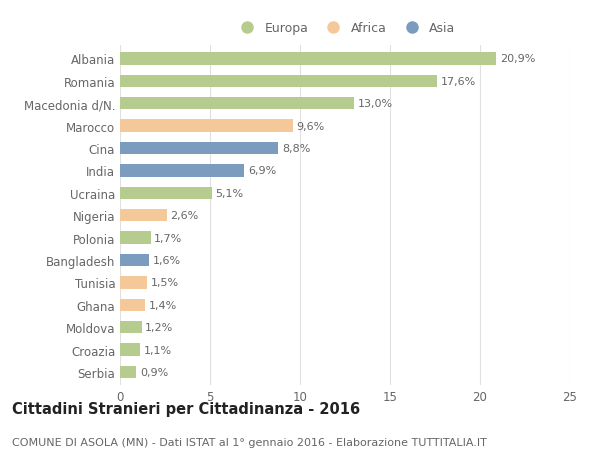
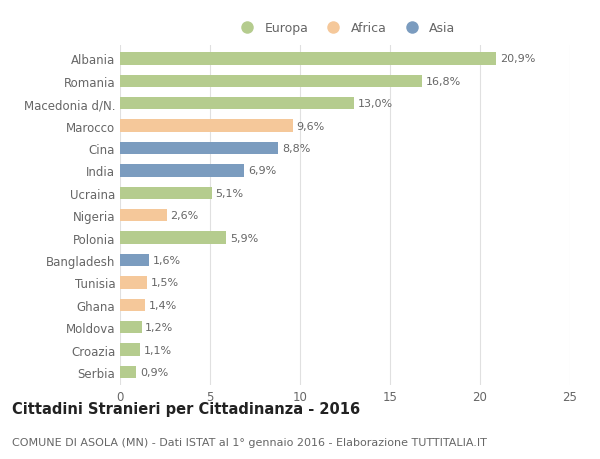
Romania: 17,6% -> 16,8%
Polonia: 1,7% -> 5,9%
